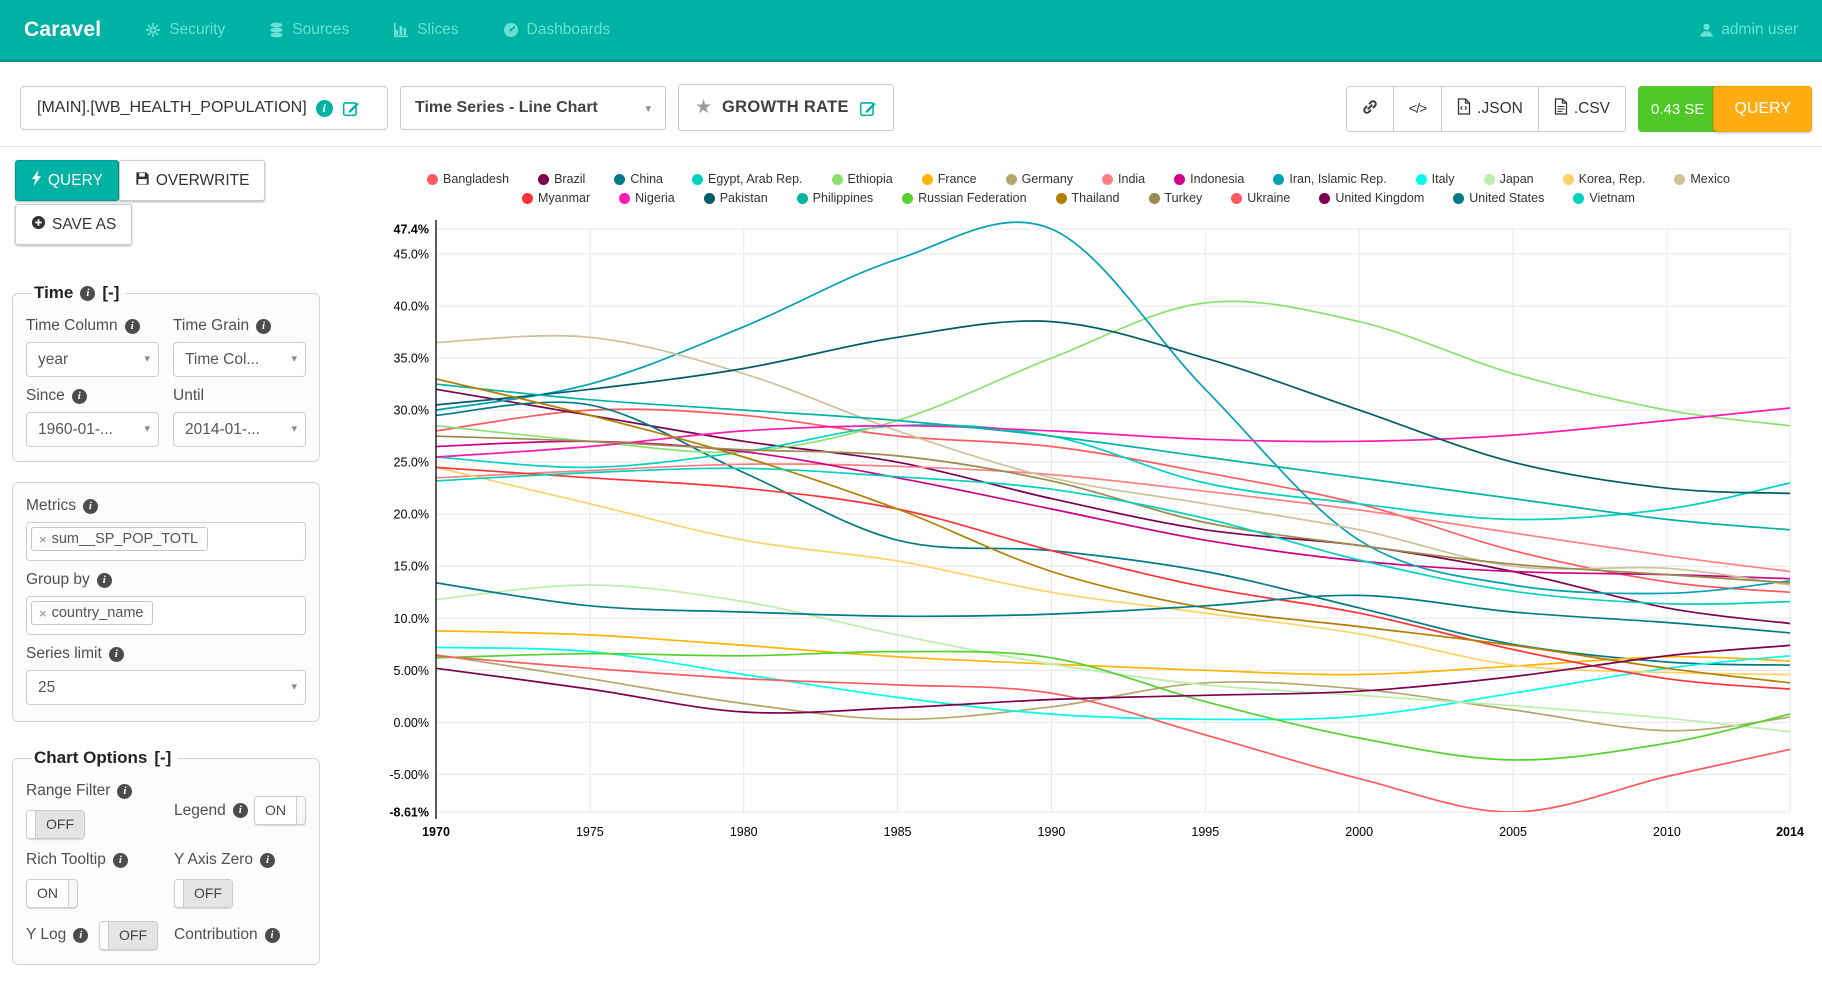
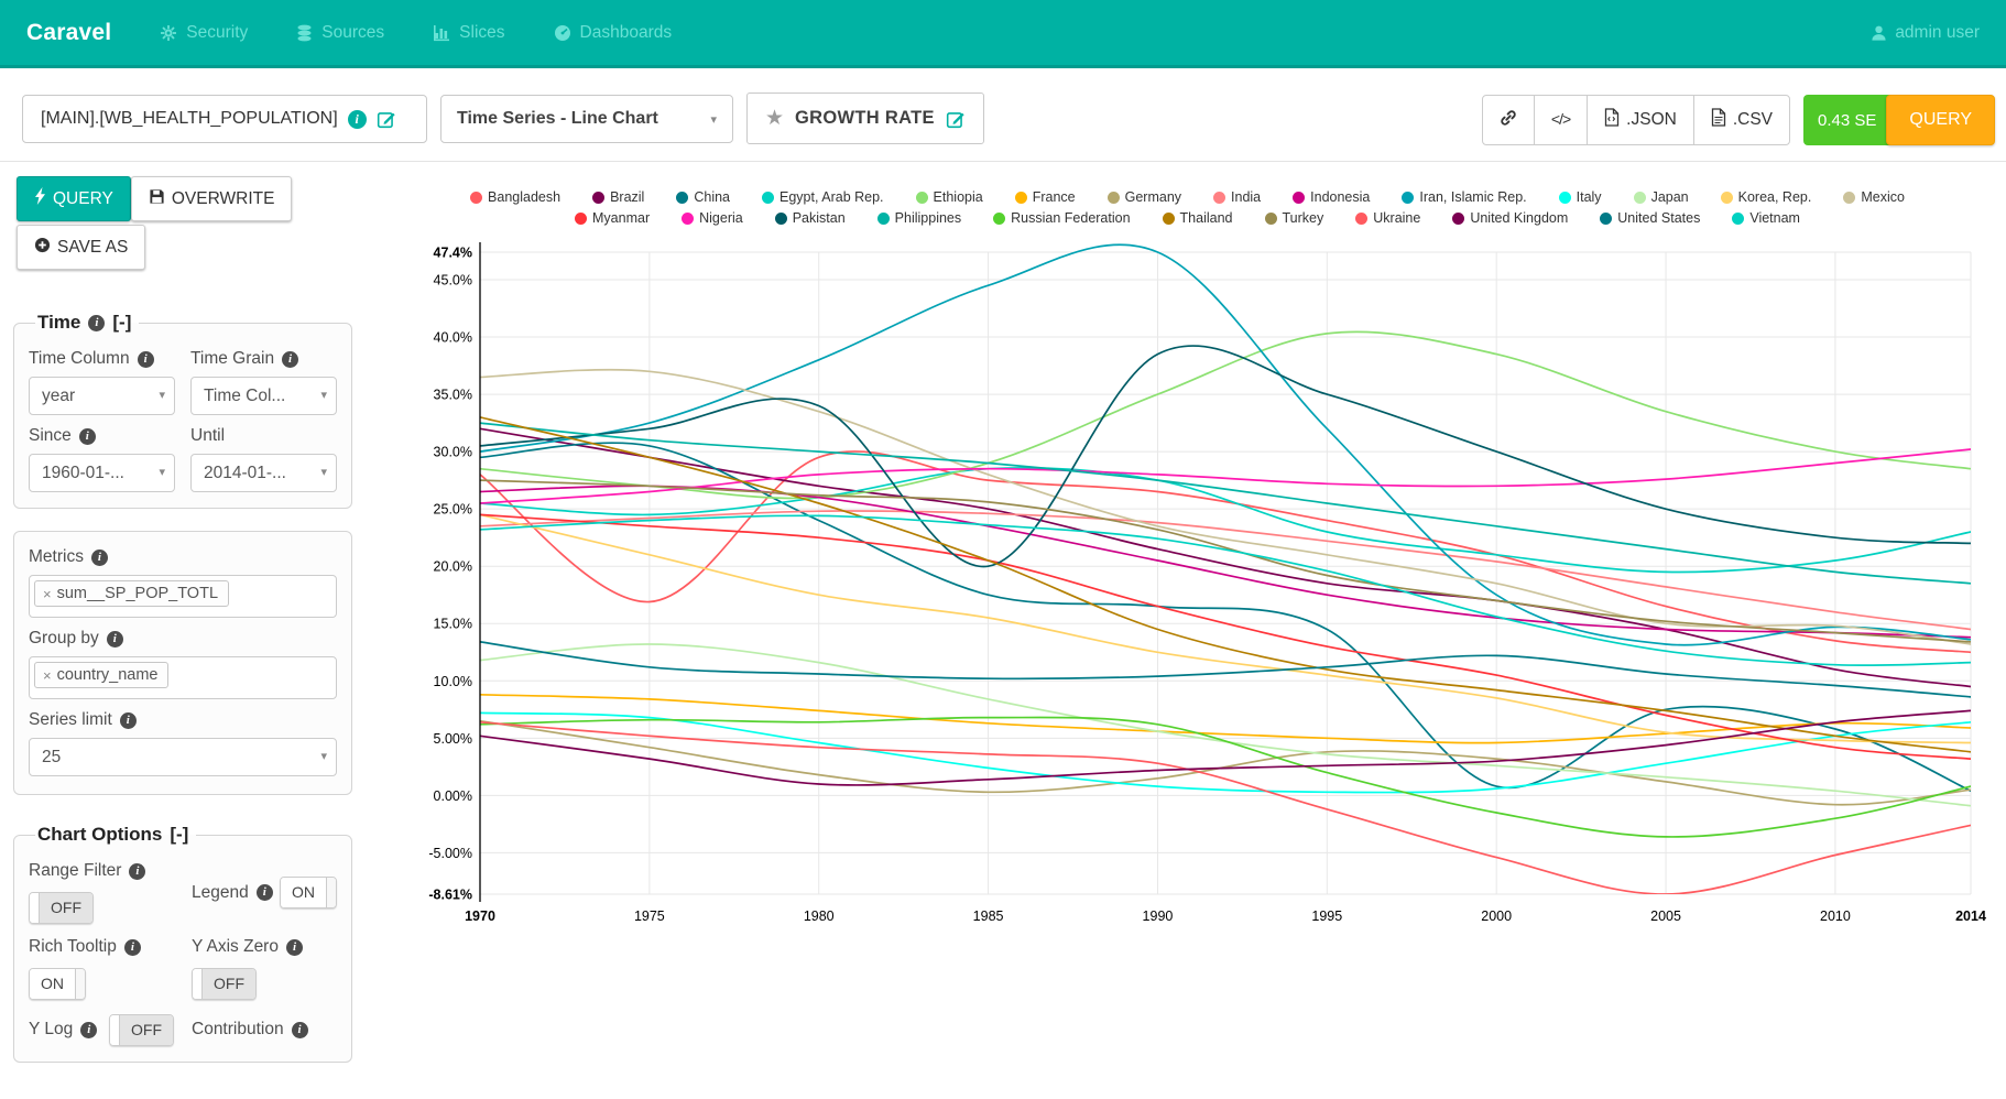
Bangladesh/1975: 30.0% -> 16.9%
Pakistan/1985: 37.0% -> 20.0%
China/2000: 11.0% -> 0.8%
Iran, Islamic Rep./2010: 12.4% -> 14.7%
China/2014: 5.5% -> 0.4%
